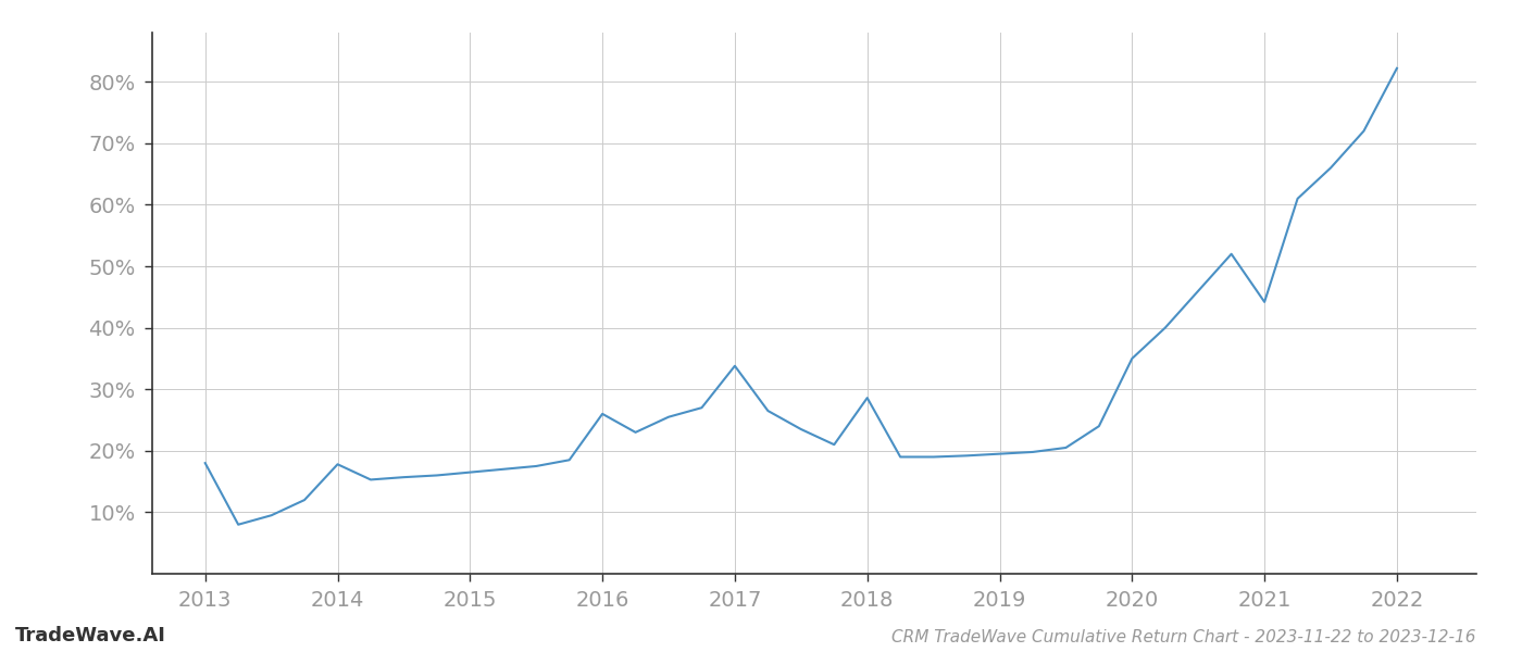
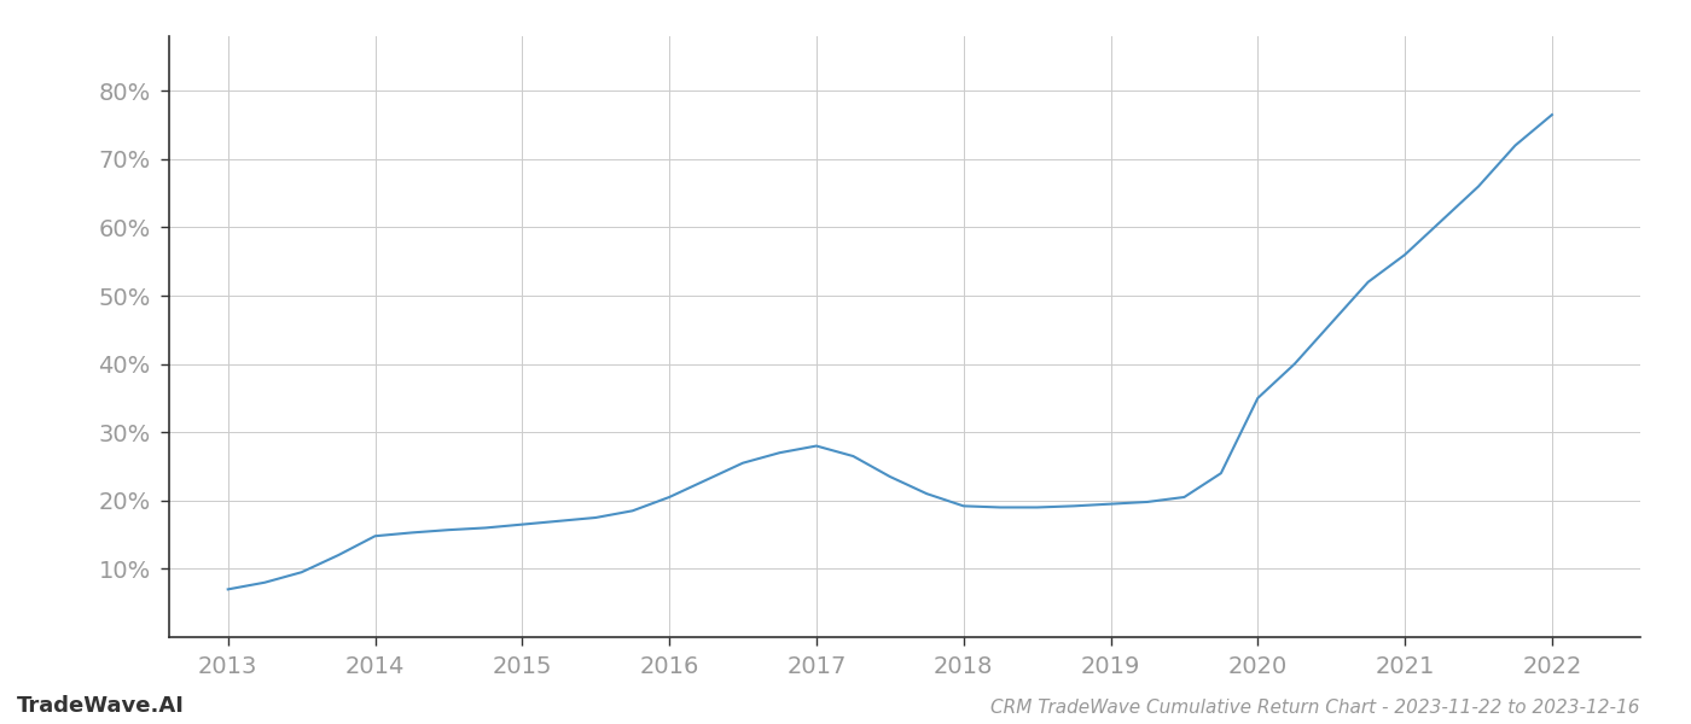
2013: 18.0% -> 7.0%
2014: 17.8% -> 14.8%
2016: 26.0% -> 20.5%
2017: 33.8% -> 28.0%
2018: 28.6% -> 19.2%
2021: 44.2% -> 56.0%
2022: 82.2% -> 76.5%
